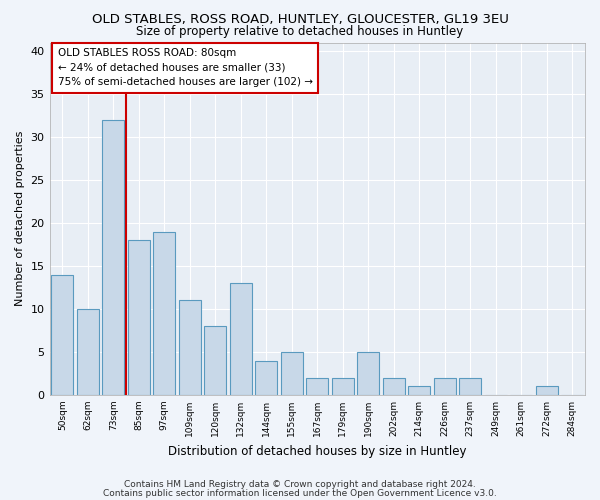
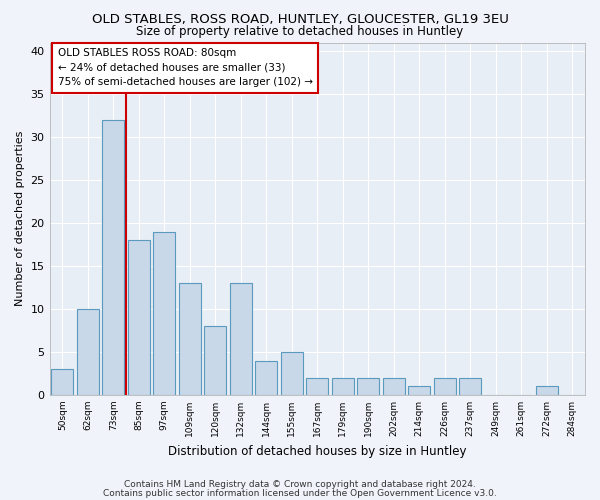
50sqm: 14 -> 3
109sqm: 11 -> 13
190sqm: 5 -> 2
